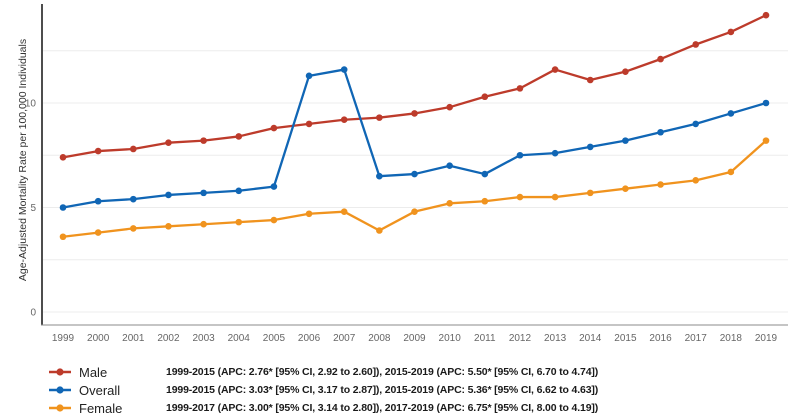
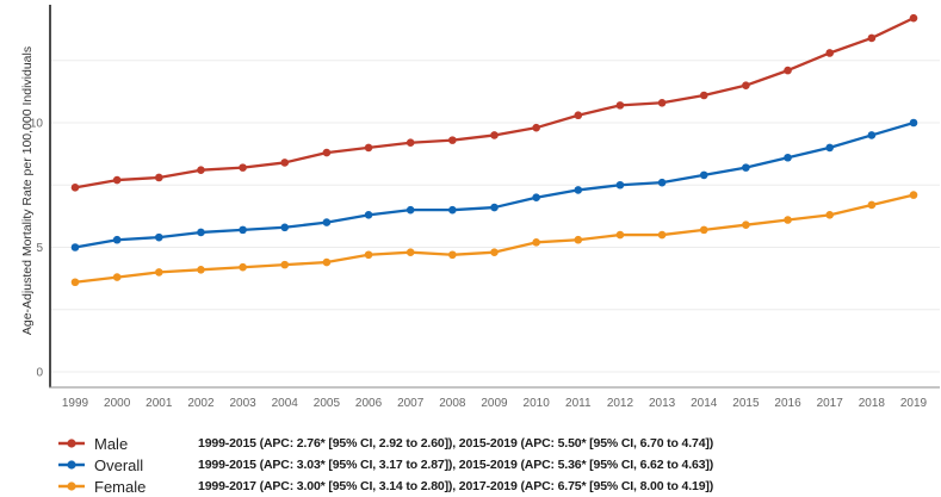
Overall/2006: 11.3 -> 6.3
Overall/2007: 11.6 -> 6.5
Female/2008: 3.9 -> 4.7
Overall/2011: 6.6 -> 7.3
Male/2013: 11.6 -> 10.8
Female/2019: 8.2 -> 7.1
